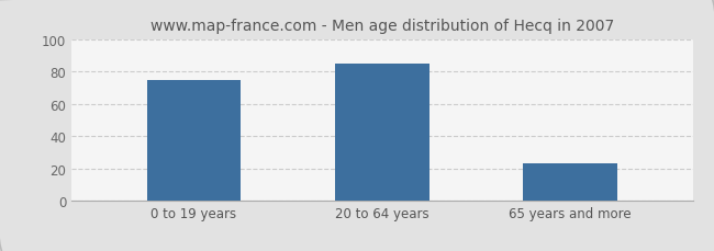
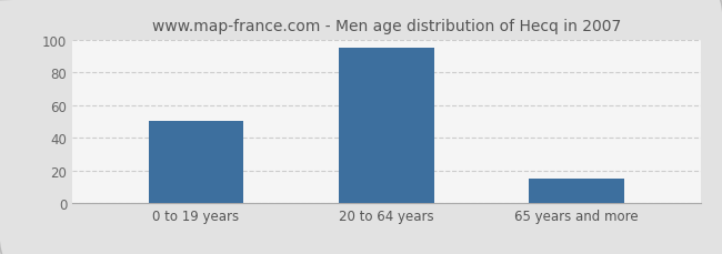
0 to 19 years: 75 -> 50
20 to 64 years: 85 -> 95
65 years and more: 23 -> 15
